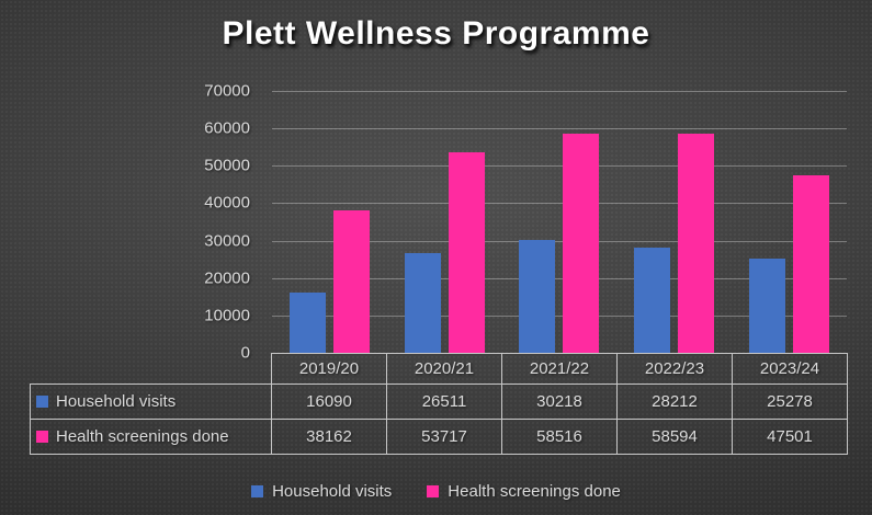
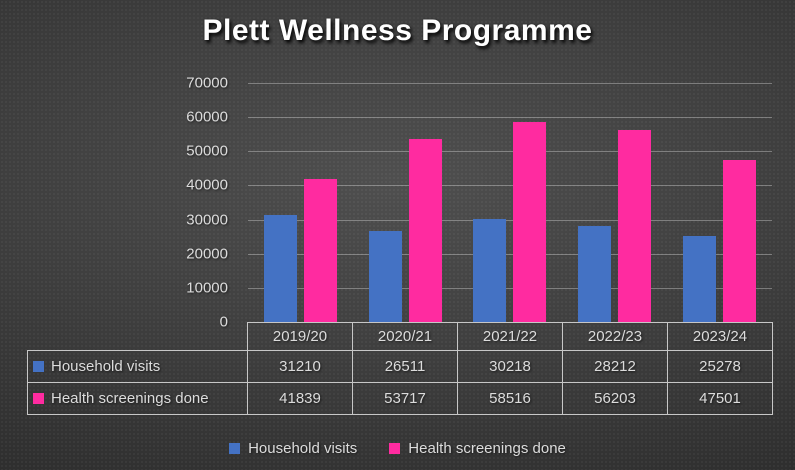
Household visits/2019/20: 16090 -> 31210
Health screenings done/2019/20: 38162 -> 41839
Health screenings done/2022/23: 58594 -> 56203
